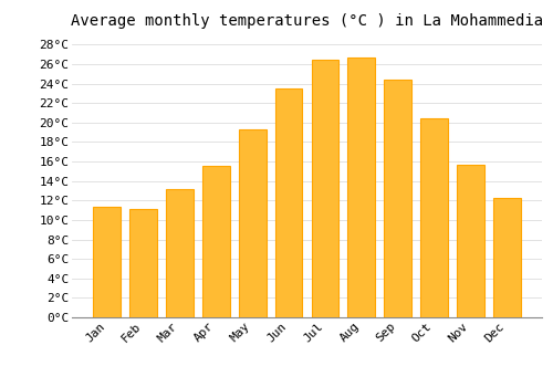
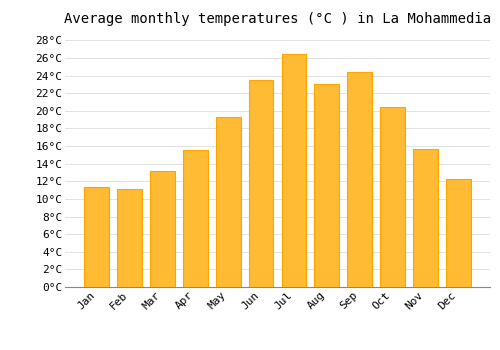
Aug: 26.7°C -> 23.0°C
